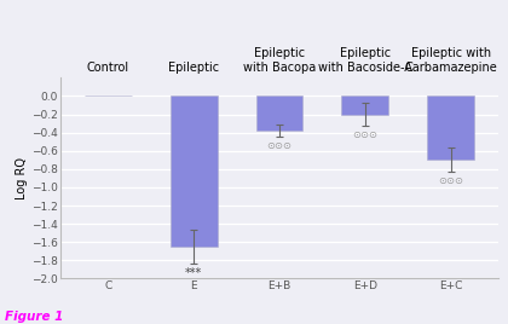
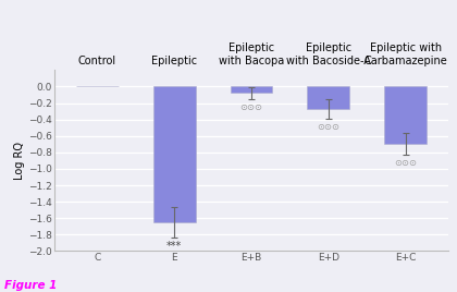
E+B: -0.38 -> -0.08
E+D: -0.20 -> -0.27
